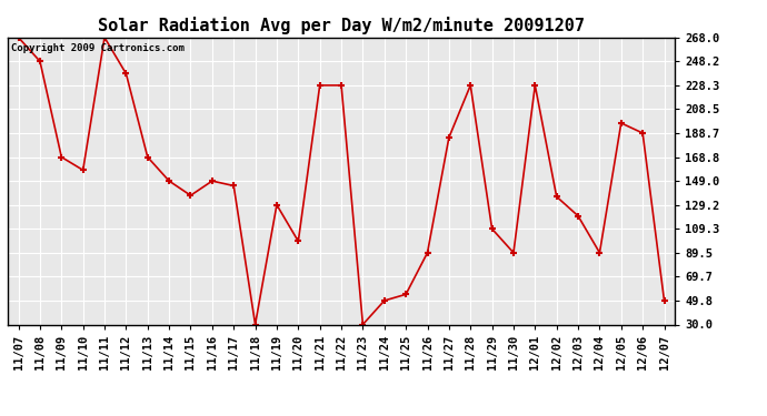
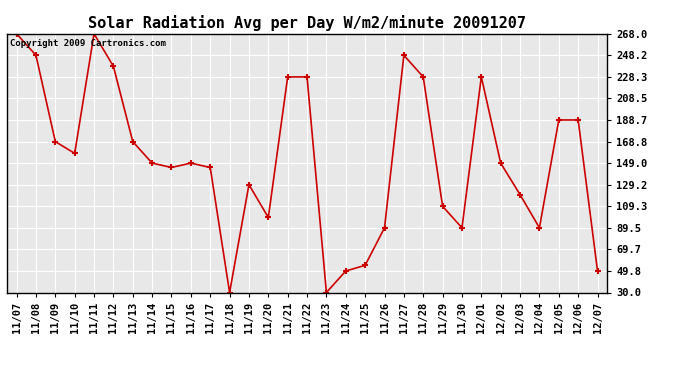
11/15: 137 -> 145
11/27: 185 -> 248
12/02: 136 -> 149
12/05: 197 -> 189
